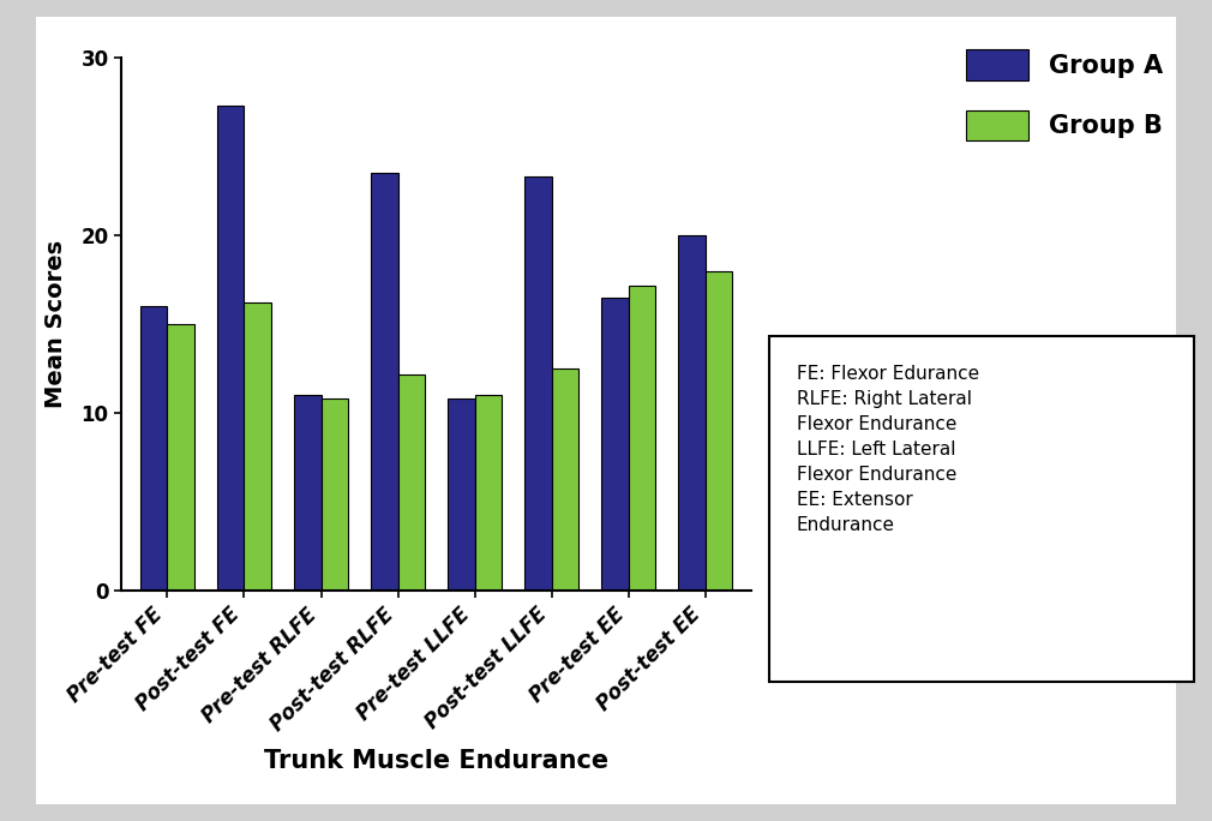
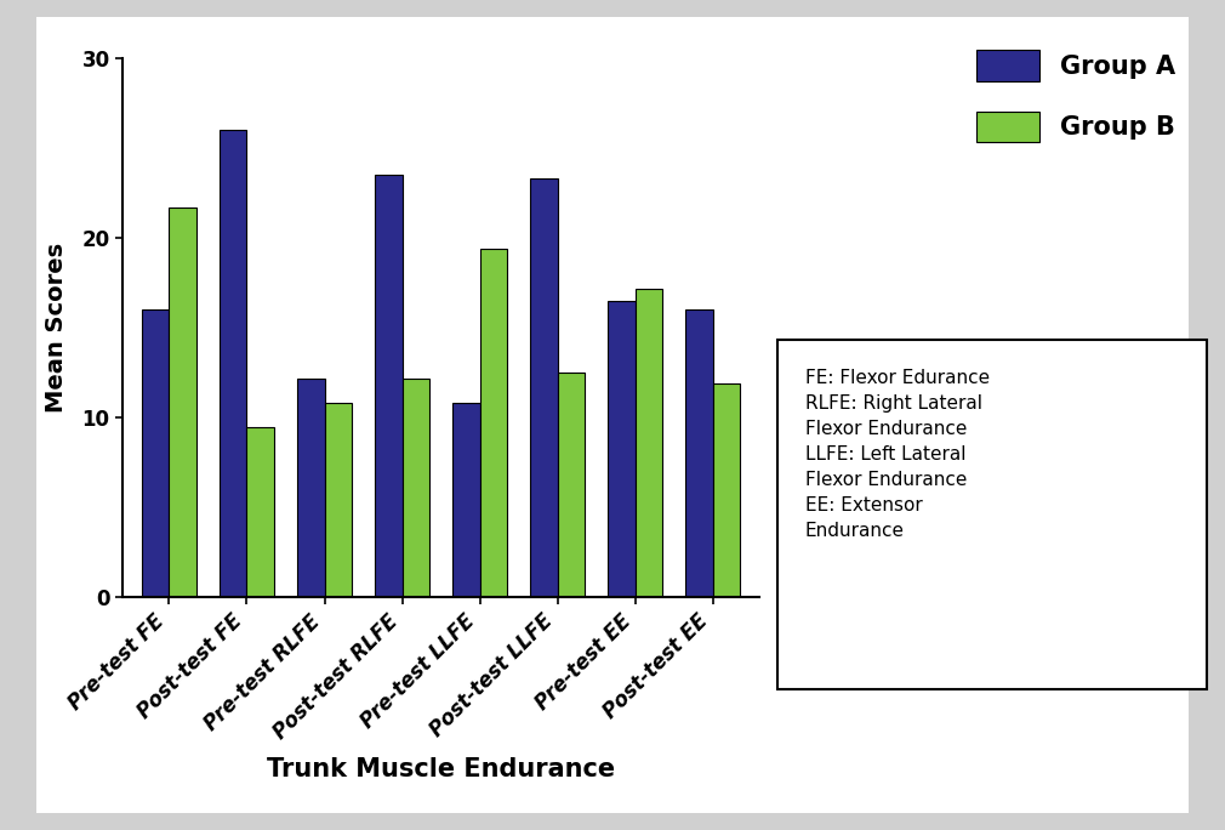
Group B/Pre-test FE: 15.0 -> 21.7
Group A/Post-test FE: 27.3 -> 26.0
Group B/Post-test FE: 16.2 -> 9.5
Group A/Pre-test RLFE: 11.0 -> 12.2
Group B/Pre-test LLFE: 11.0 -> 19.4
Group A/Post-test EE: 20.0 -> 16.0
Group B/Post-test EE: 18.0 -> 11.9
